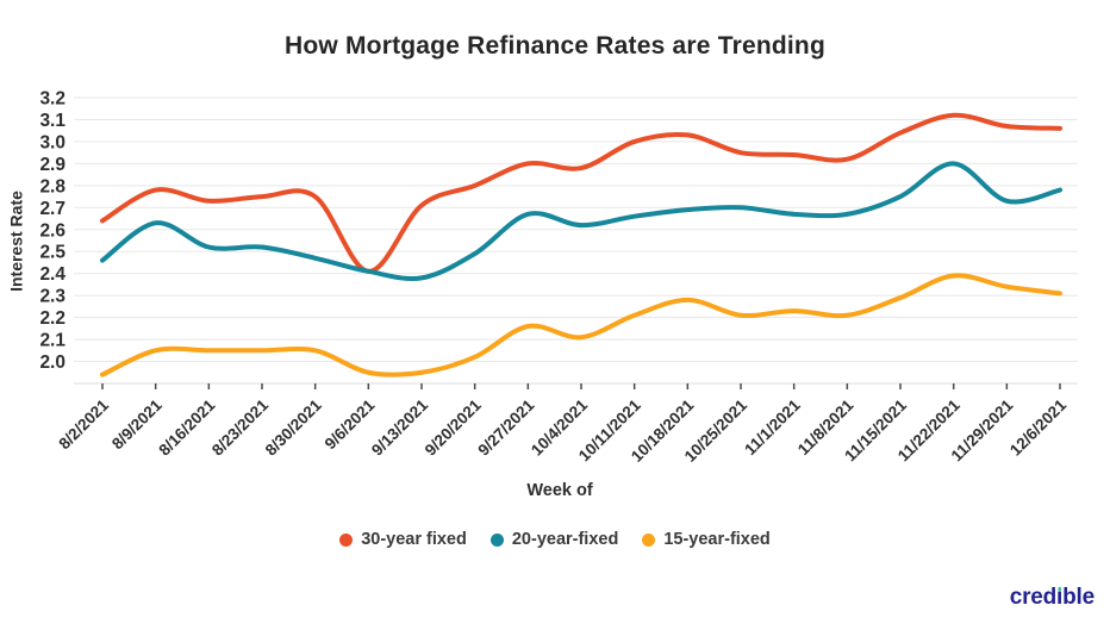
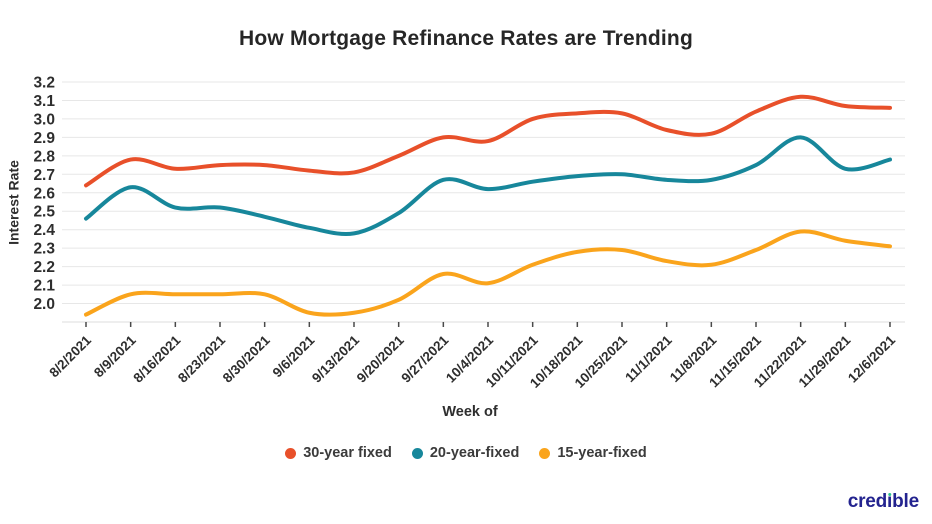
30-year fixed/9/6/2021: 2.41 -> 2.72
30-year fixed/10/25/2021: 2.95 -> 3.03
15-year-fixed/10/25/2021: 2.21 -> 2.29
